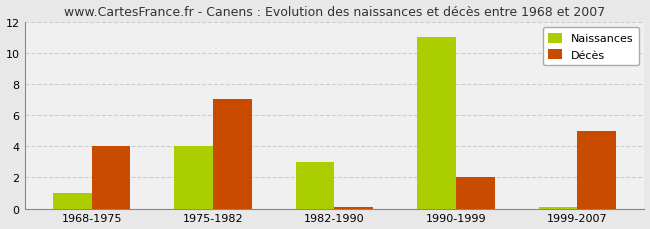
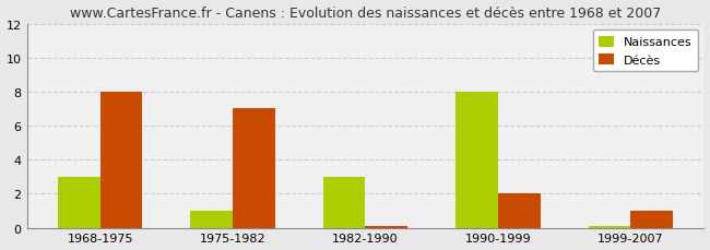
Naissances/1968-1975: 1.0 -> 3.0
Décès/1968-1975: 4.0 -> 8.0
Naissances/1975-1982: 4.0 -> 1.0
Naissances/1990-1999: 11.0 -> 8.0
Décès/1999-2007: 5.0 -> 1.0
